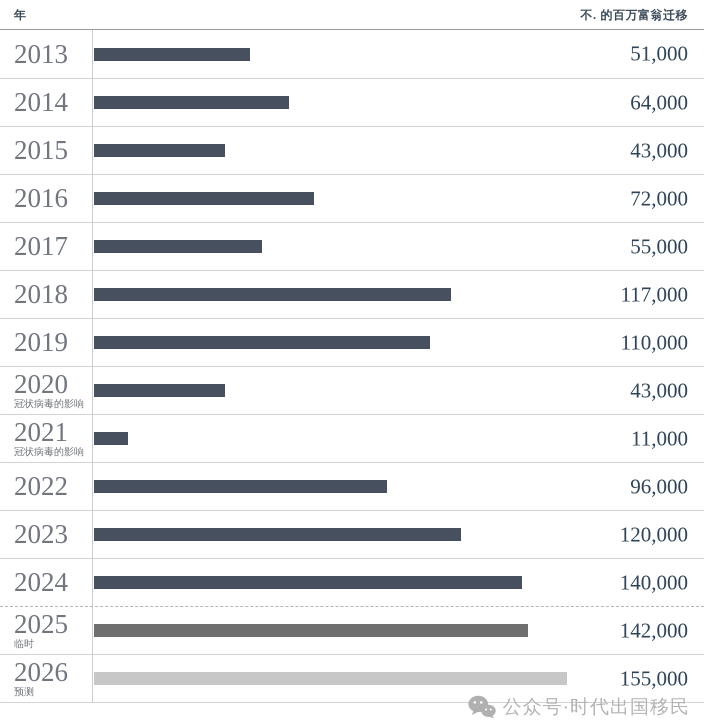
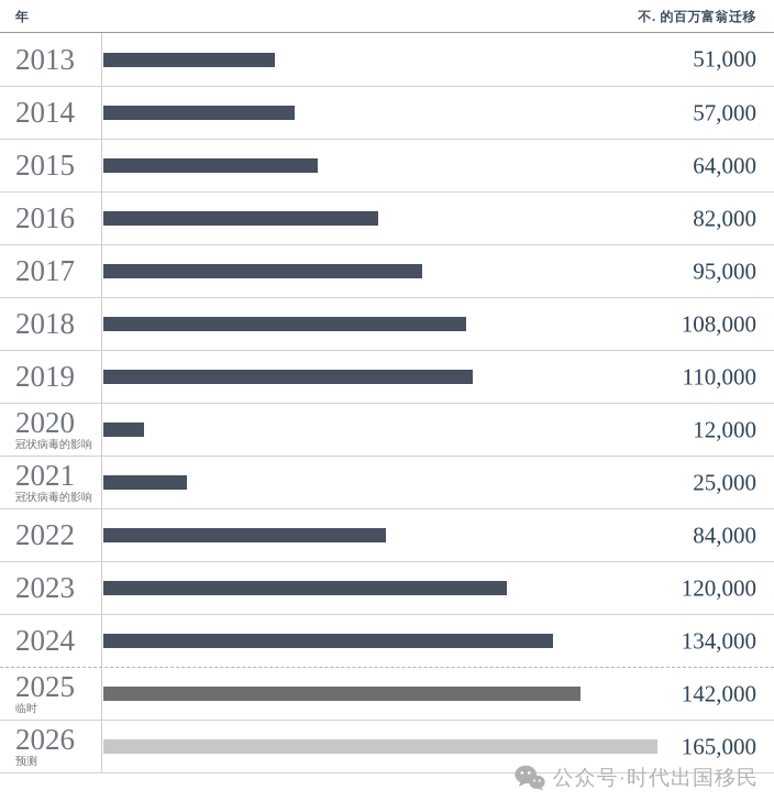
2014: 64,000 -> 57,000
2015: 43,000 -> 64,000
2016: 72,000 -> 82,000
2017: 55,000 -> 95,000
2018: 117,000 -> 108,000
2020: 43,000 -> 12,000
2021: 11,000 -> 25,000
2022: 96,000 -> 84,000
2024: 140,000 -> 134,000
2026: 155,000 -> 165,000
